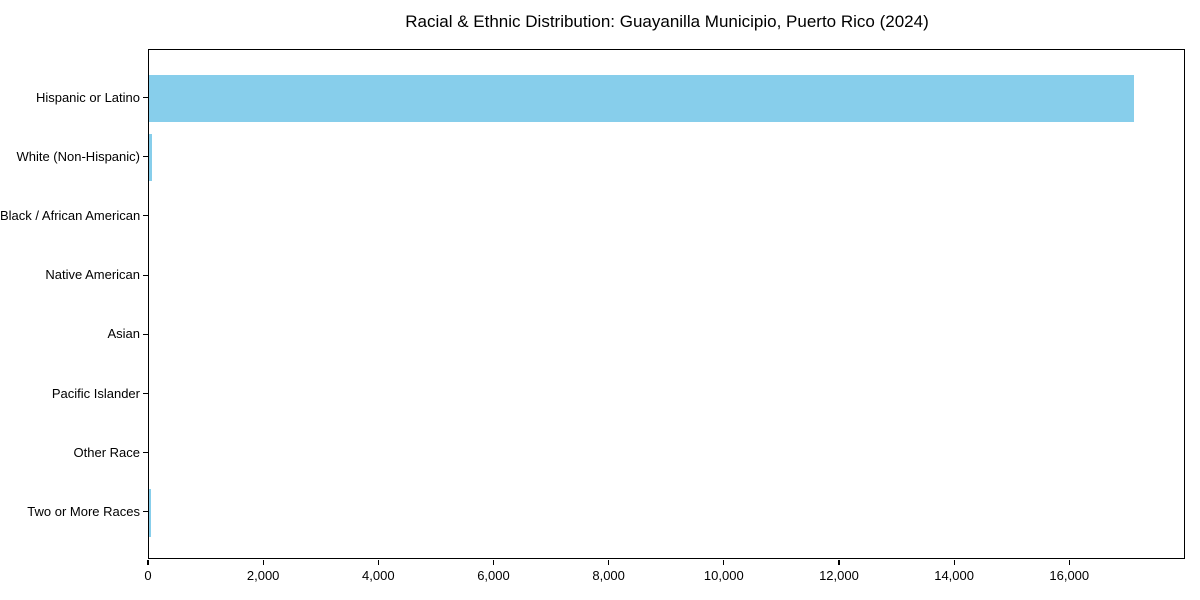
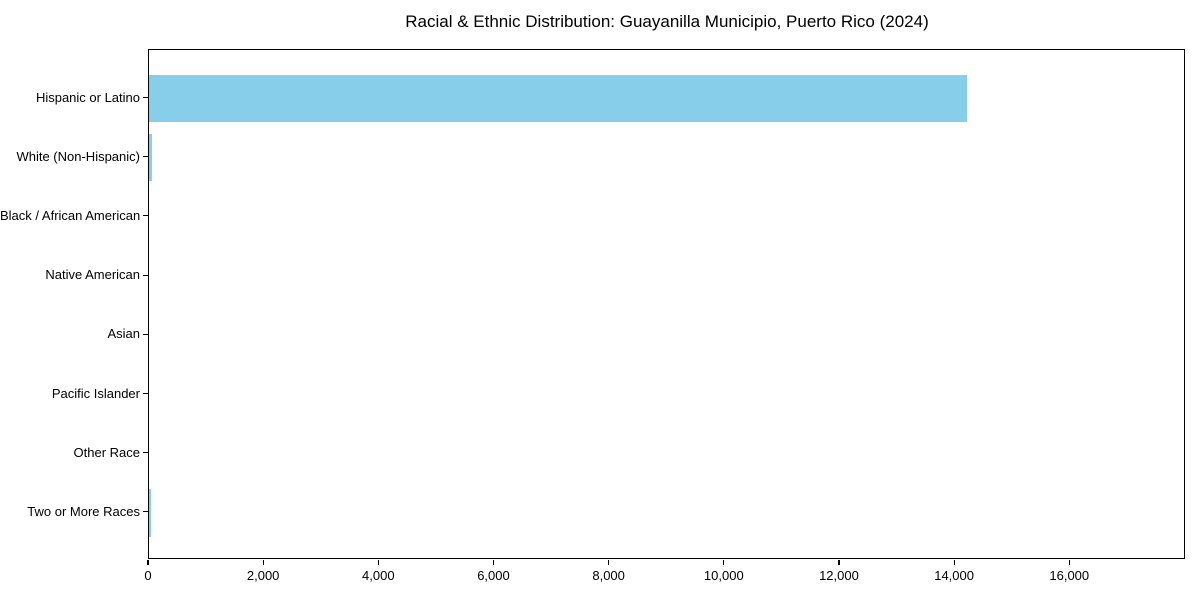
Hispanic or Latino: 17100 -> 14200
